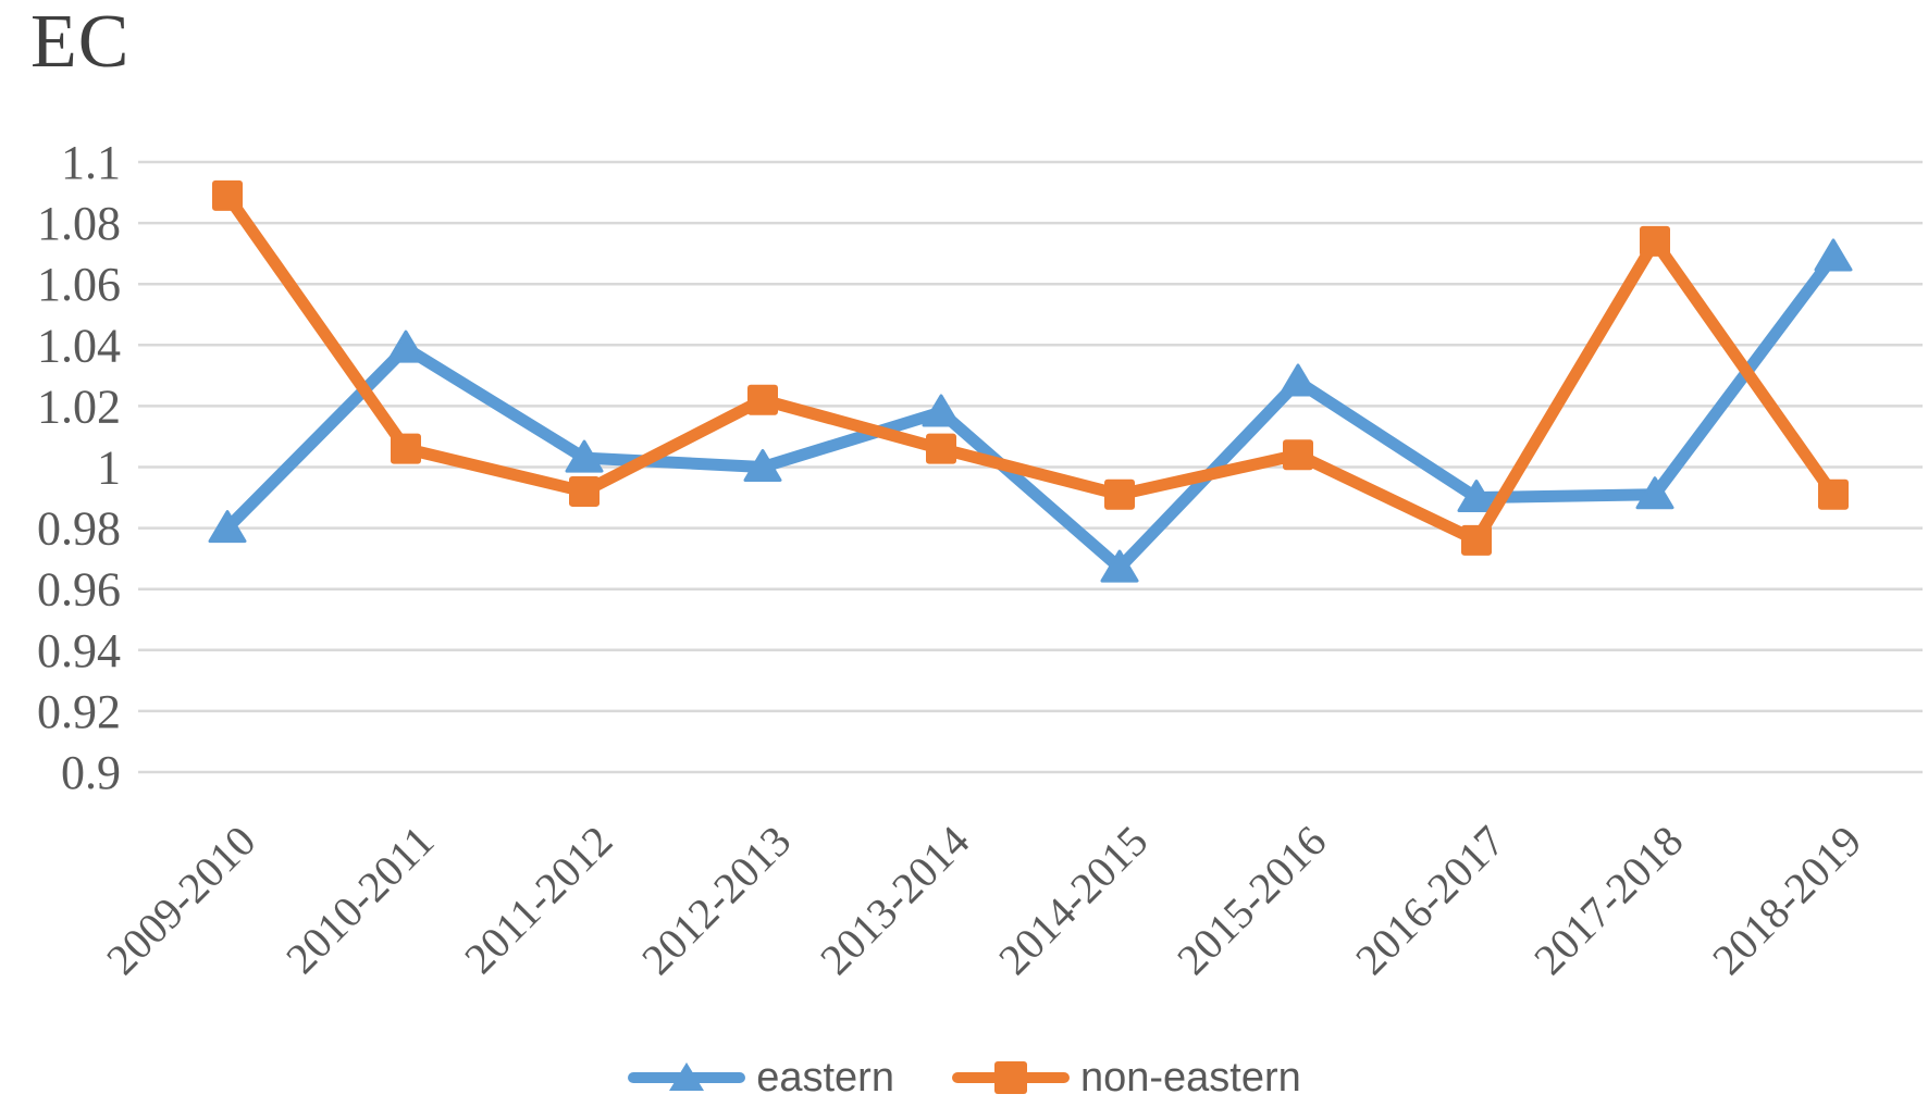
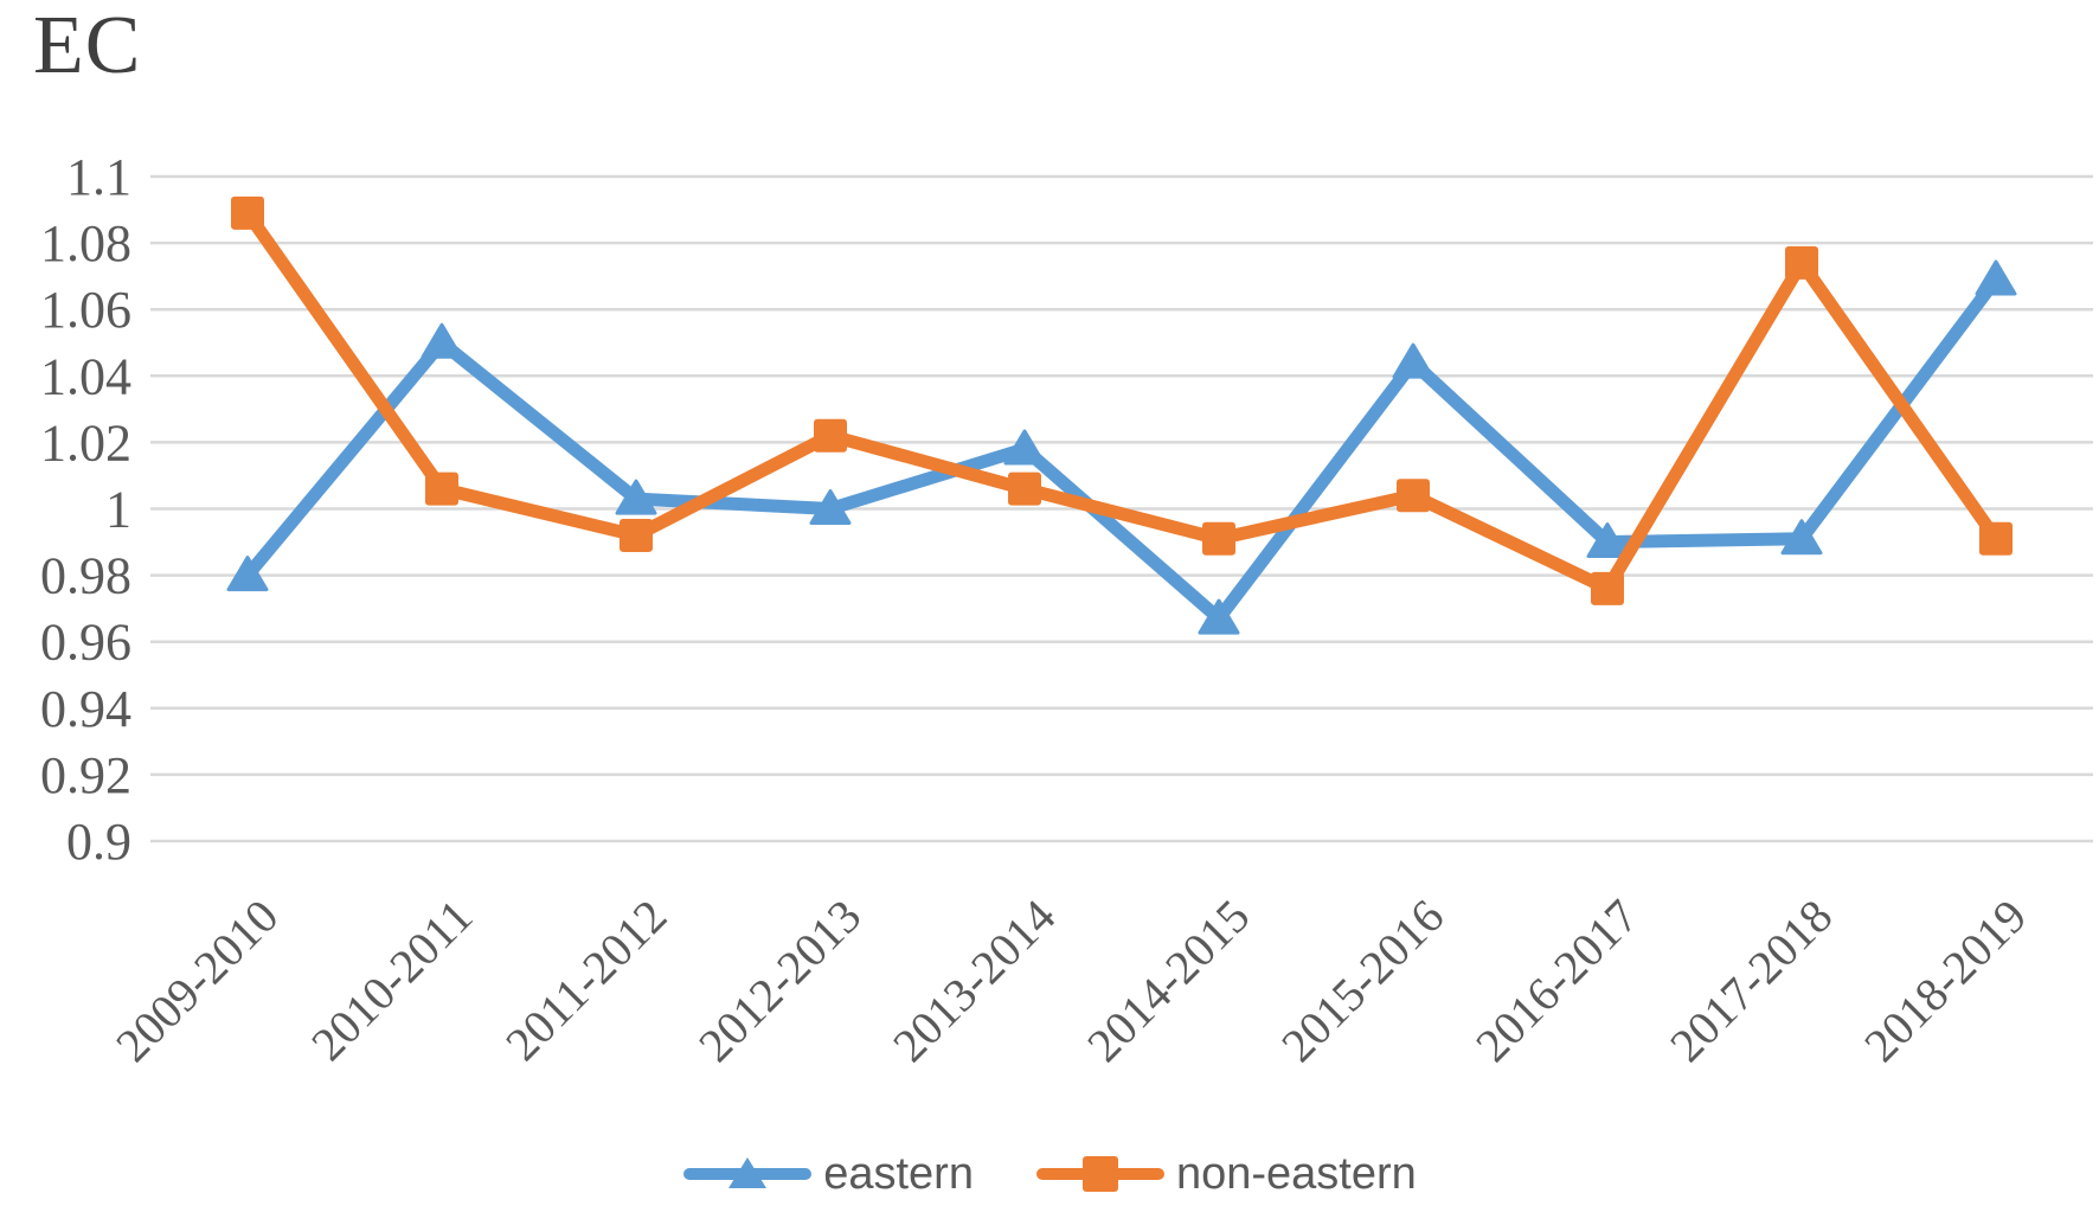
eastern/2010-2011: 1.039 -> 1.050
eastern/2015-2016: 1.028 -> 1.044
